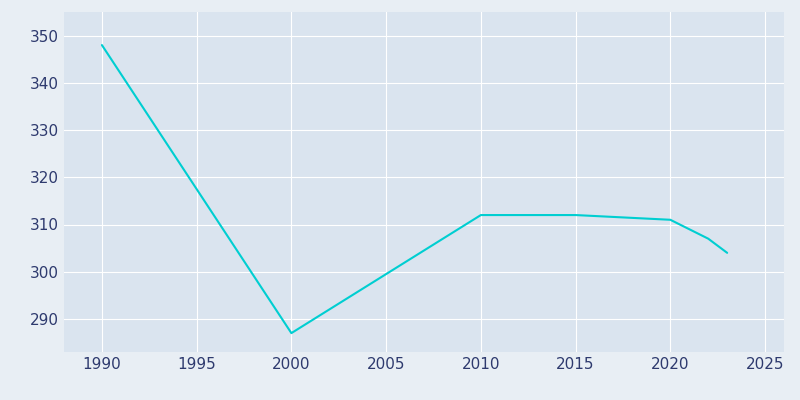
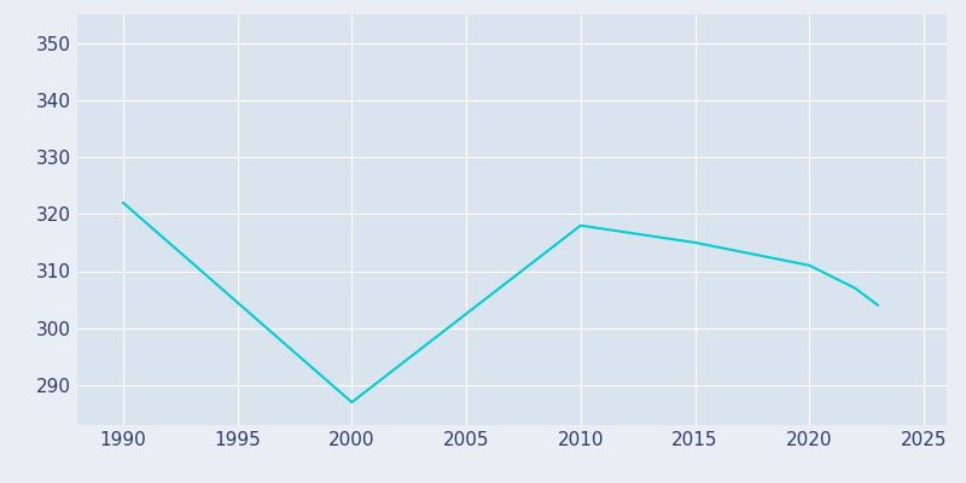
1990: 348 -> 322
2010: 312 -> 318
2015: 312 -> 315
